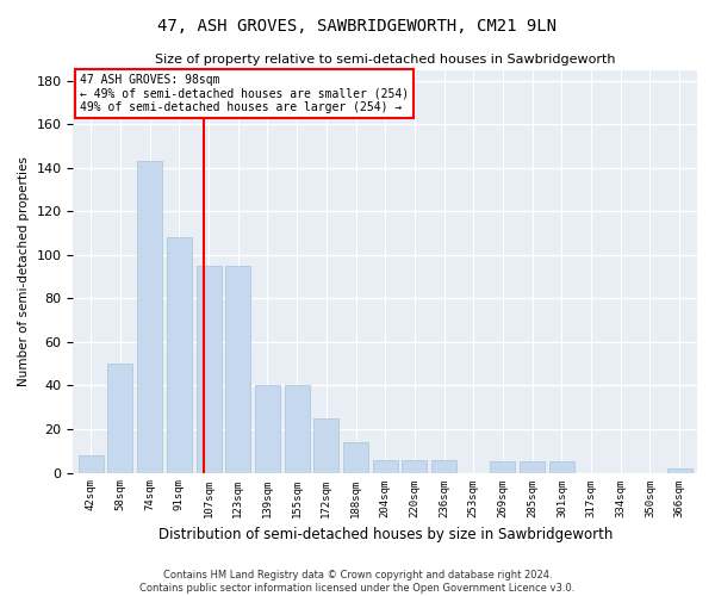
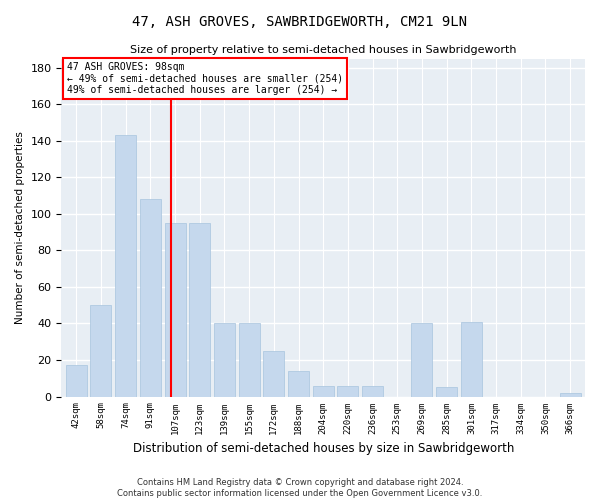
42sqm: 8 -> 17
269sqm: 5 -> 40
301sqm: 5 -> 41
